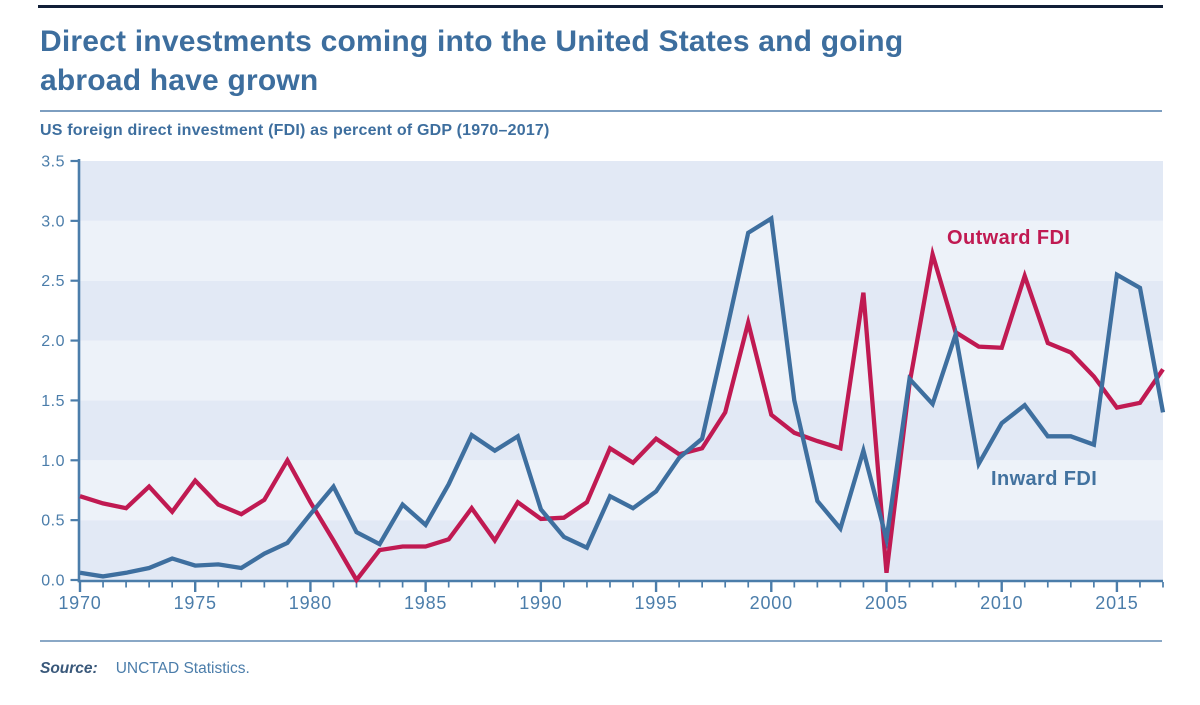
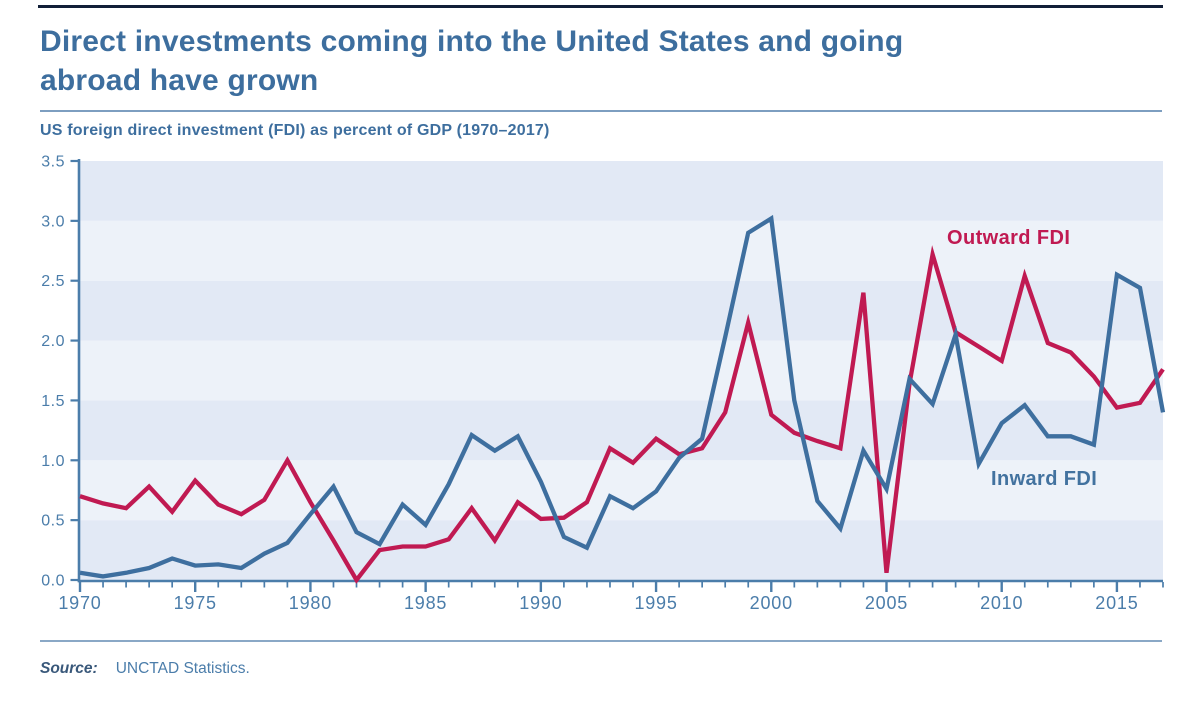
Inward FDI/1990: 0.59 -> 0.82
Inward FDI/2005: 0.34 -> 0.76
Outward FDI/2010: 1.94 -> 1.83
